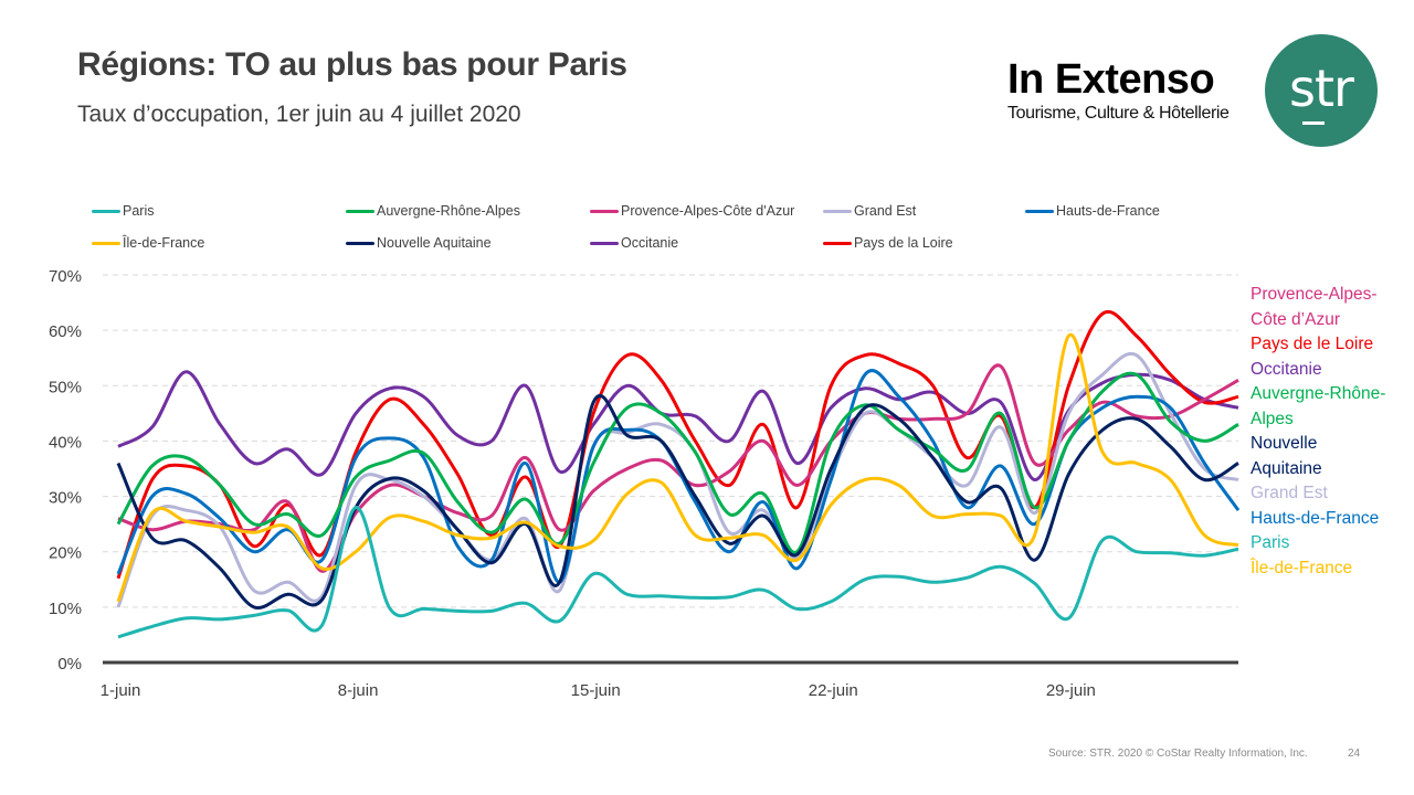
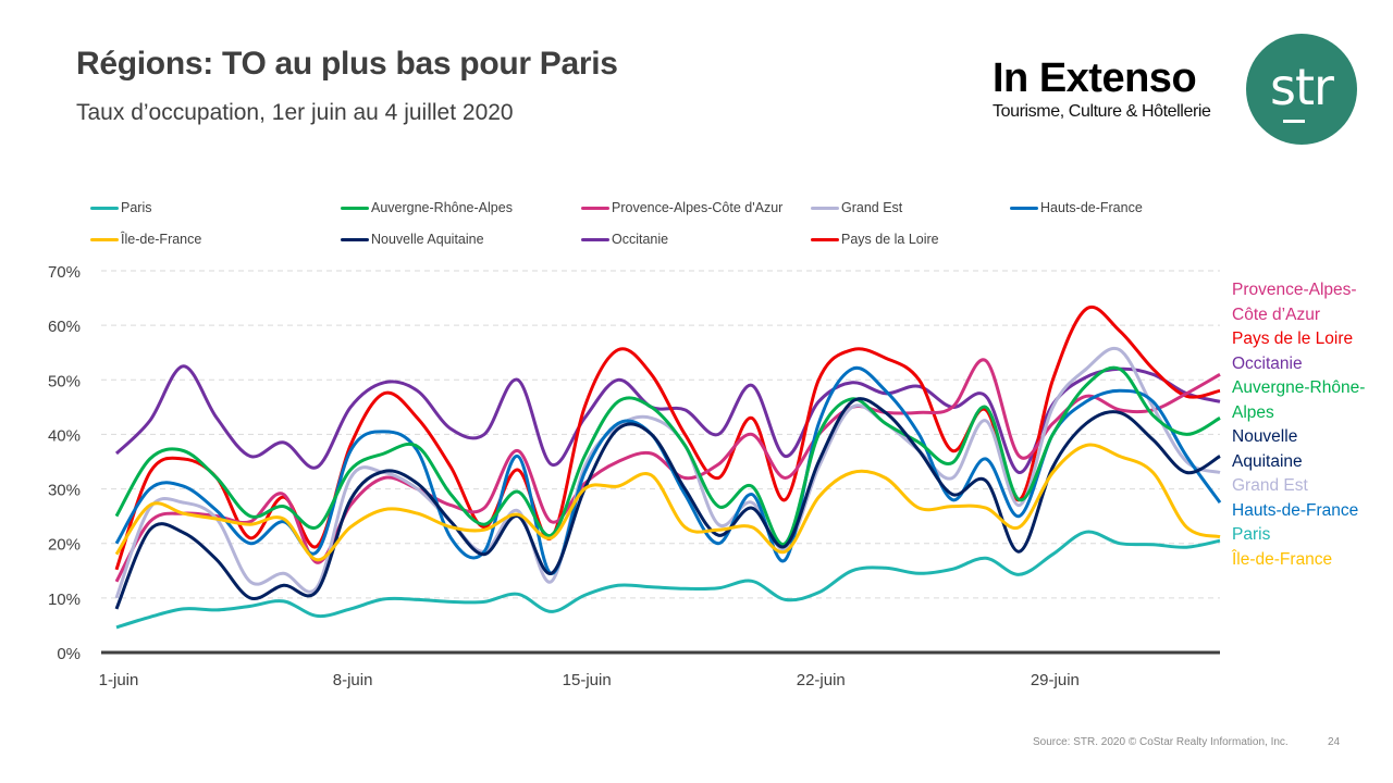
Provence-Alpes-Côte d'Azur/1-juin: 26% -> 13%
Hauts-de-France/1-juin: 16% -> 20%
Île-de-France/1-juin: 11% -> 18%
Nouvelle Aquitaine/1-juin: 36% -> 8%
Occitanie/1-juin: 39% -> 36%
Paris/8-juin: 28% -> 8%
Île-de-France/8-juin: 20% -> 23%
Paris/15-juin: 16% -> 10%
Grand Est/15-juin: 39% -> 34%
Hauts-de-France/15-juin: 39% -> 33%
Île-de-France/15-juin: 22% -> 30%
Nouvelle Aquitaine/15-juin: 47% -> 30%
Hauts-de-France/22-juin: 33% -> 42%
Paris/29-juin: 8% -> 18%
Île-de-France/29-juin: 59% -> 33%
